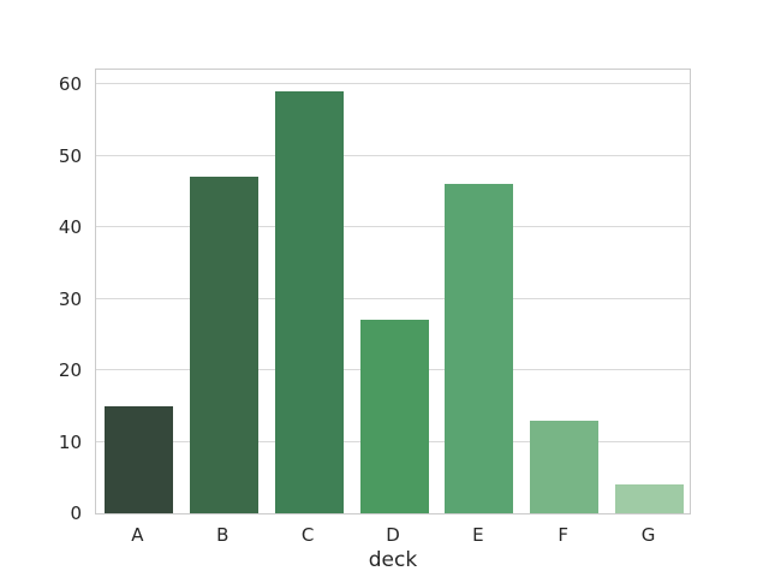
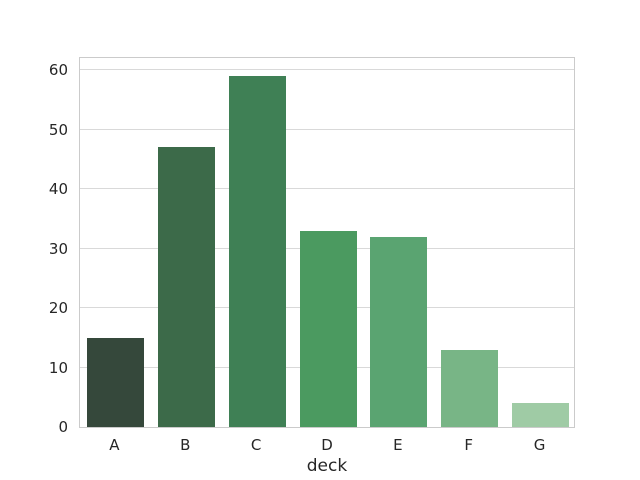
D: 27 -> 33
E: 46 -> 32
